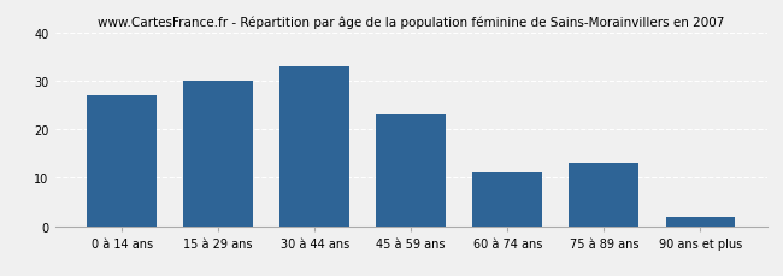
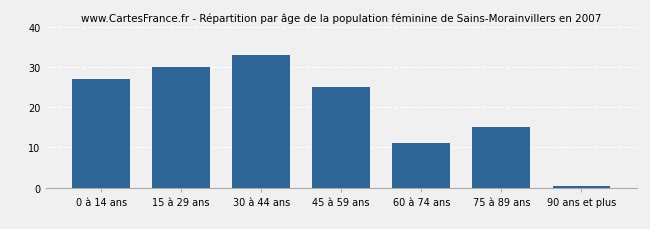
45 à 59 ans: 23.0 -> 25.0
75 à 89 ans: 13.0 -> 15.0
90 ans et plus: 2.0 -> 0.5
